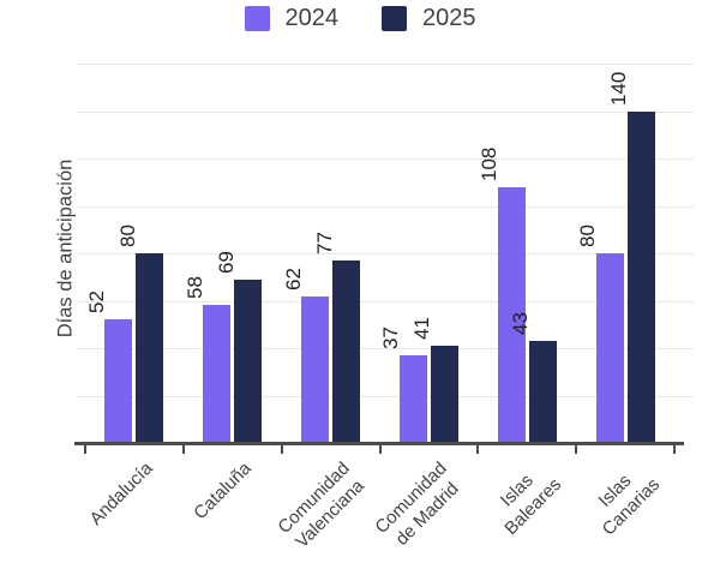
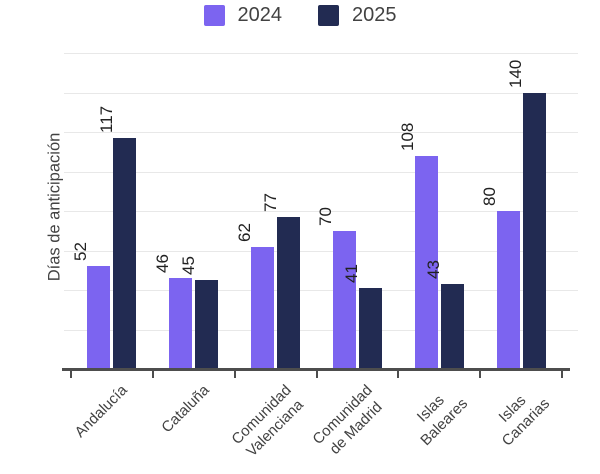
2025/Andalucía: 80 -> 117
2024/Cataluña: 58 -> 46
2025/Cataluña: 69 -> 45
2024/Comunidad de Madrid: 37 -> 70
